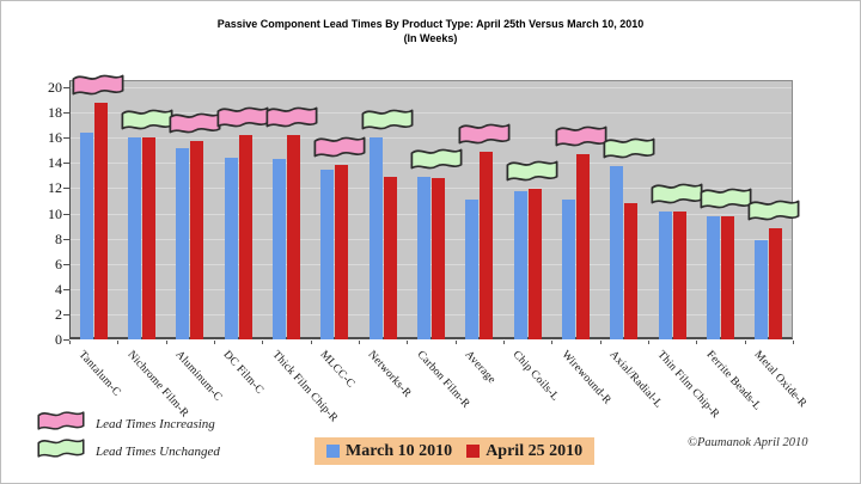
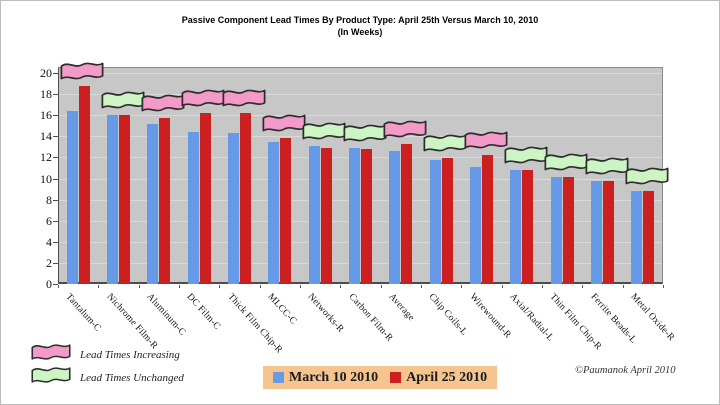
March 10 2010/Networks-R: 16.0 -> 13.1
March 10 2010/Average: 11.1 -> 12.6
April 25 2010/Average: 14.9 -> 13.3
April 25 2010/Wirewound-R: 14.7 -> 12.2
March 10 2010/Axial/Radial-L: 13.7 -> 10.8
March 10 2010/Metal Oxide-R: 7.9 -> 8.8
